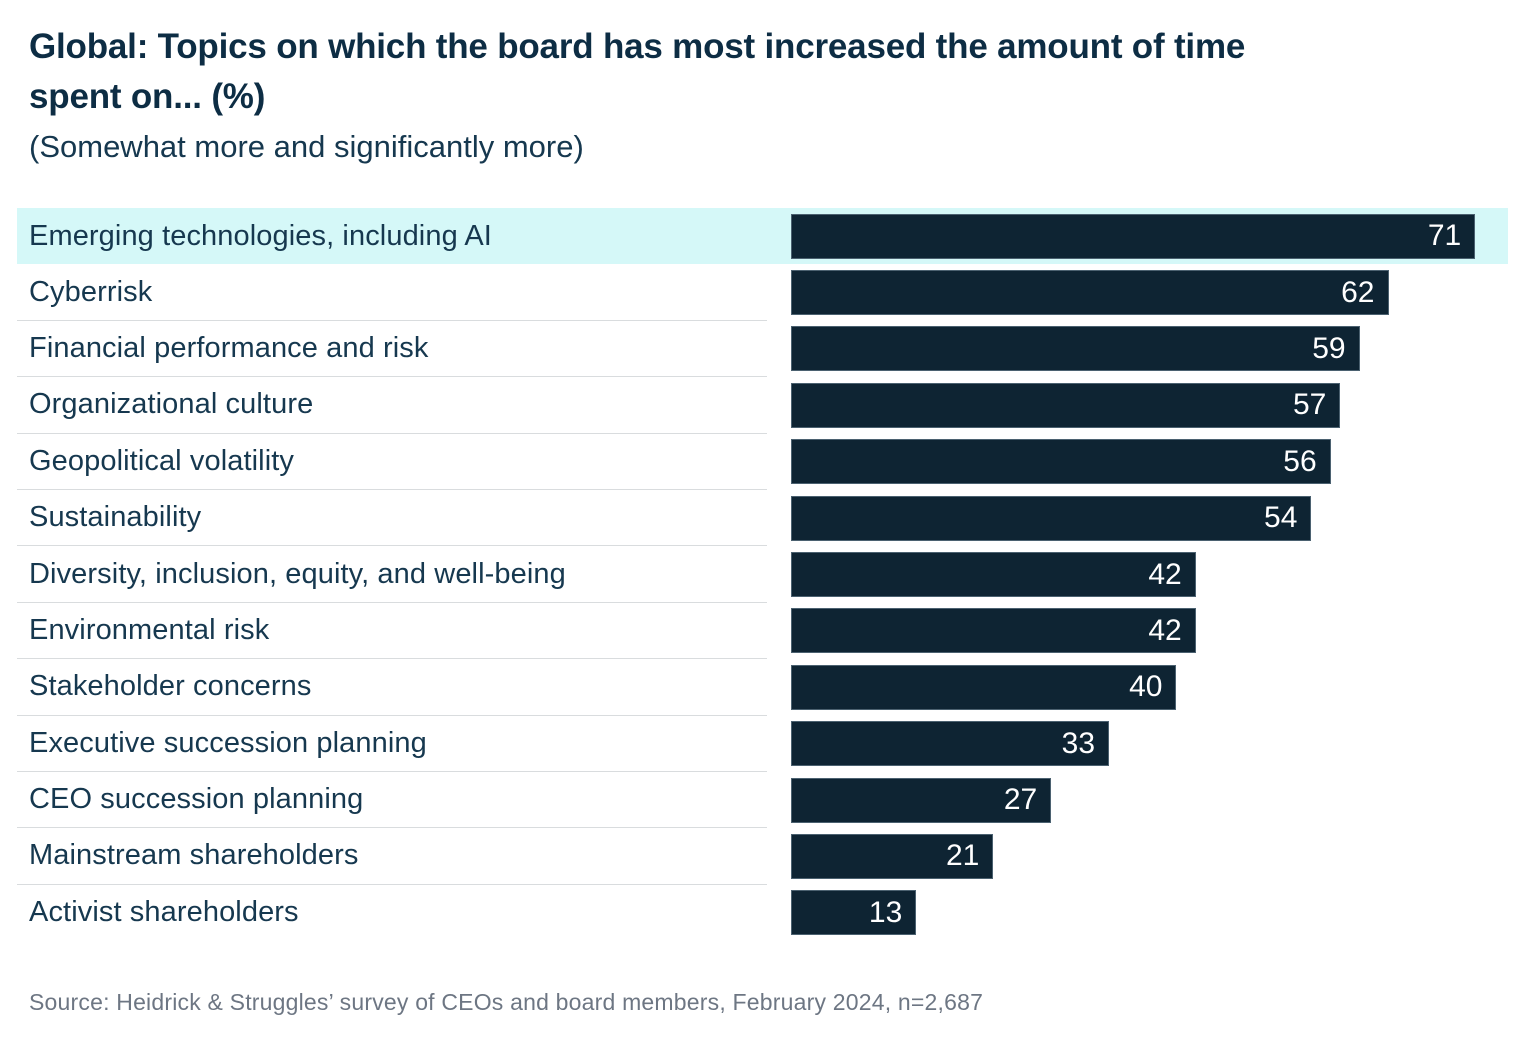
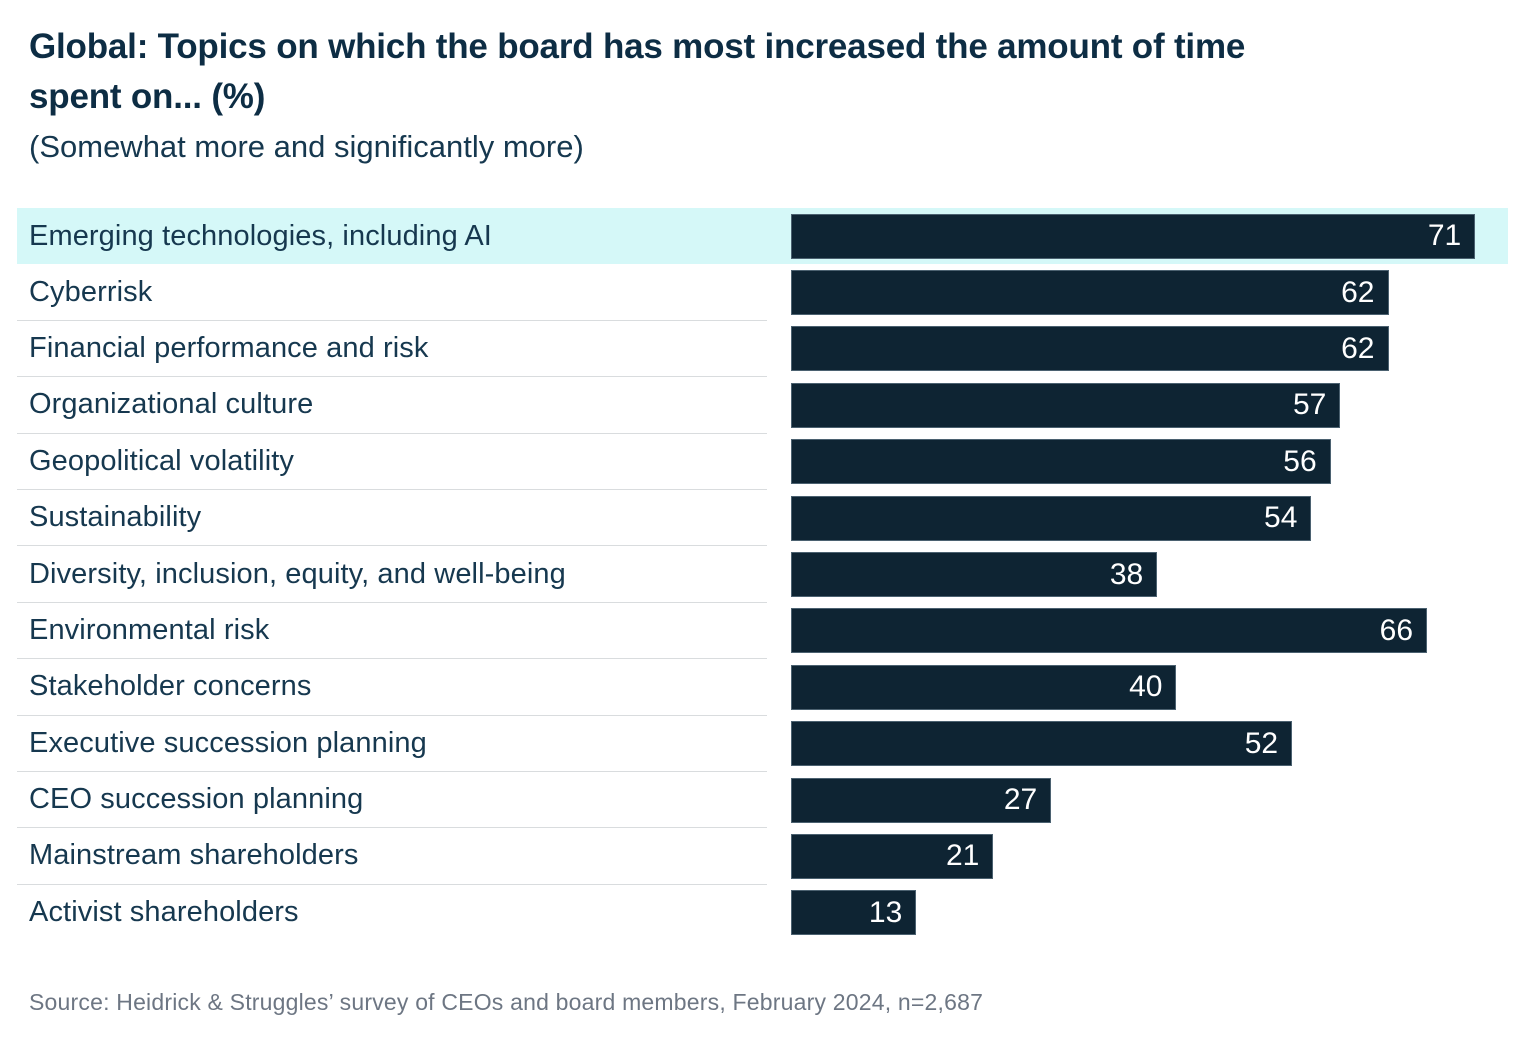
Financial performance and risk: 59 -> 62
Diversity, inclusion, equity, and well-being: 42 -> 38
Environmental risk: 42 -> 66
Executive succession planning: 33 -> 52
